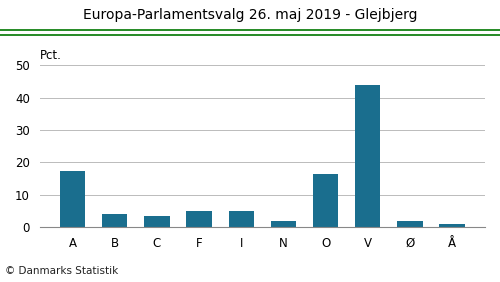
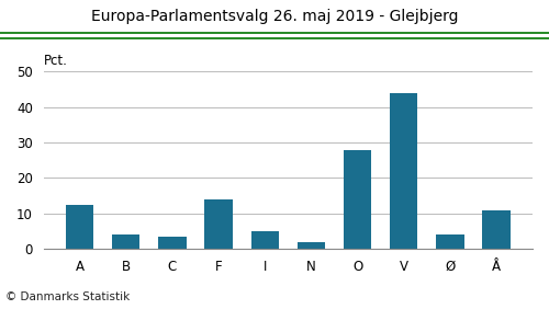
A: 17.5 -> 12.5
F: 5.0 -> 14.0
O: 16.5 -> 28.0
Ø: 2.0 -> 4.0
Å: 1.0 -> 11.0
